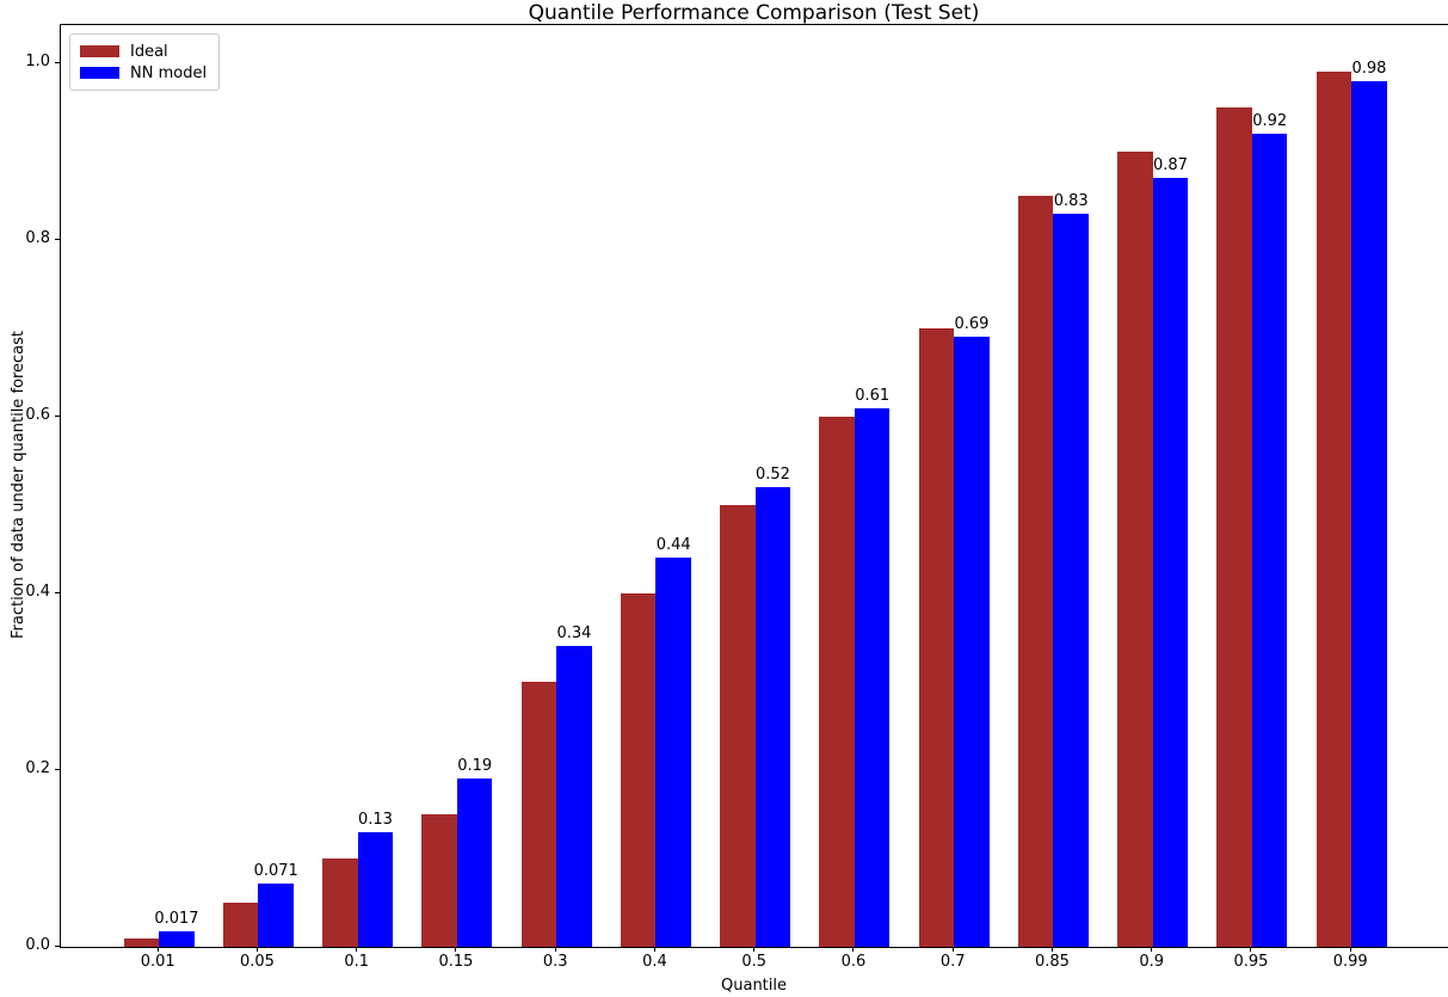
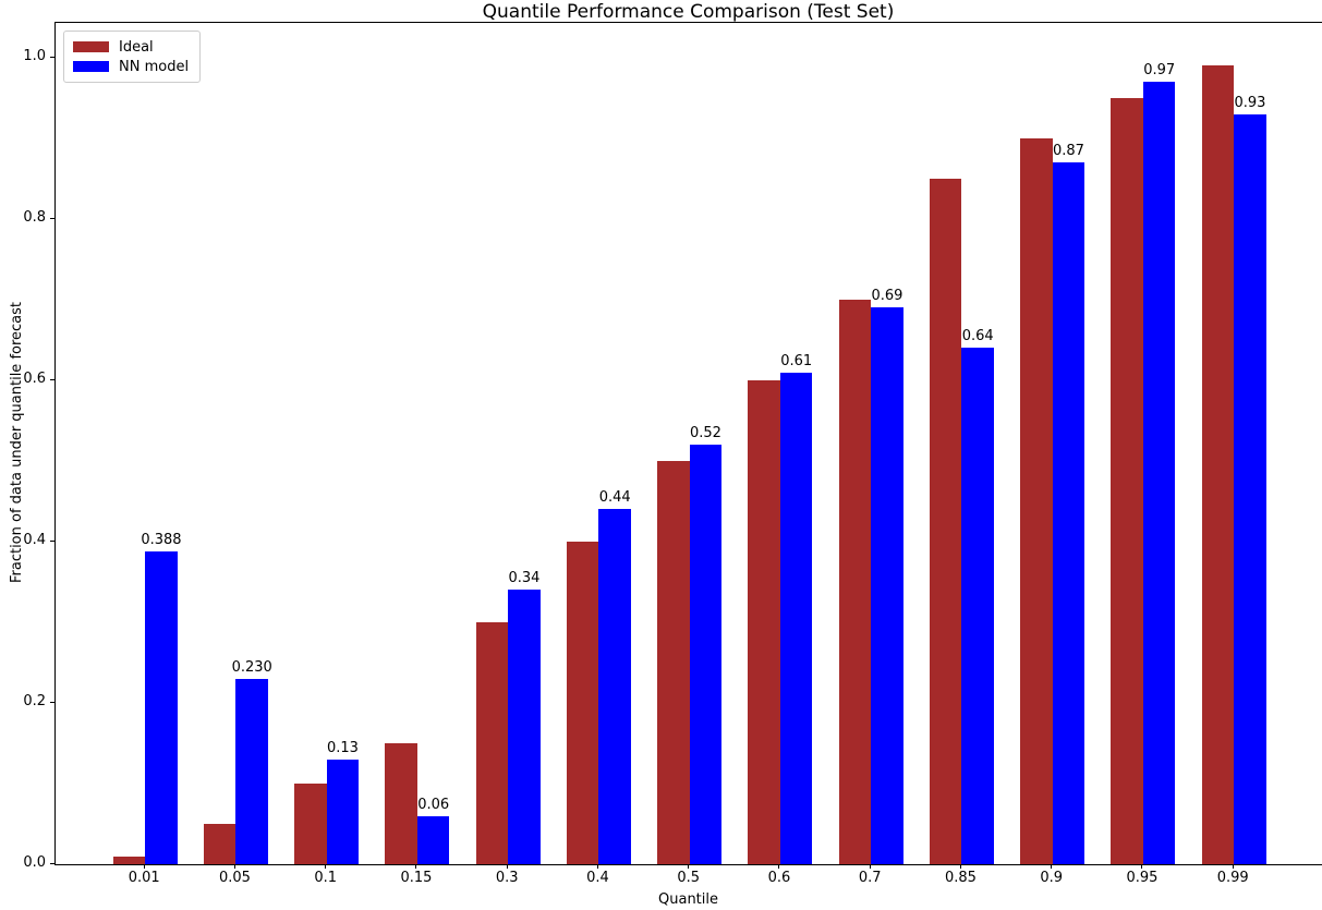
NN model/0.01: 0.017 -> 0.388
NN model/0.05: 0.071 -> 0.230
NN model/0.15: 0.19 -> 0.06
NN model/0.85: 0.83 -> 0.64
NN model/0.95: 0.92 -> 0.97
NN model/0.99: 0.98 -> 0.93
